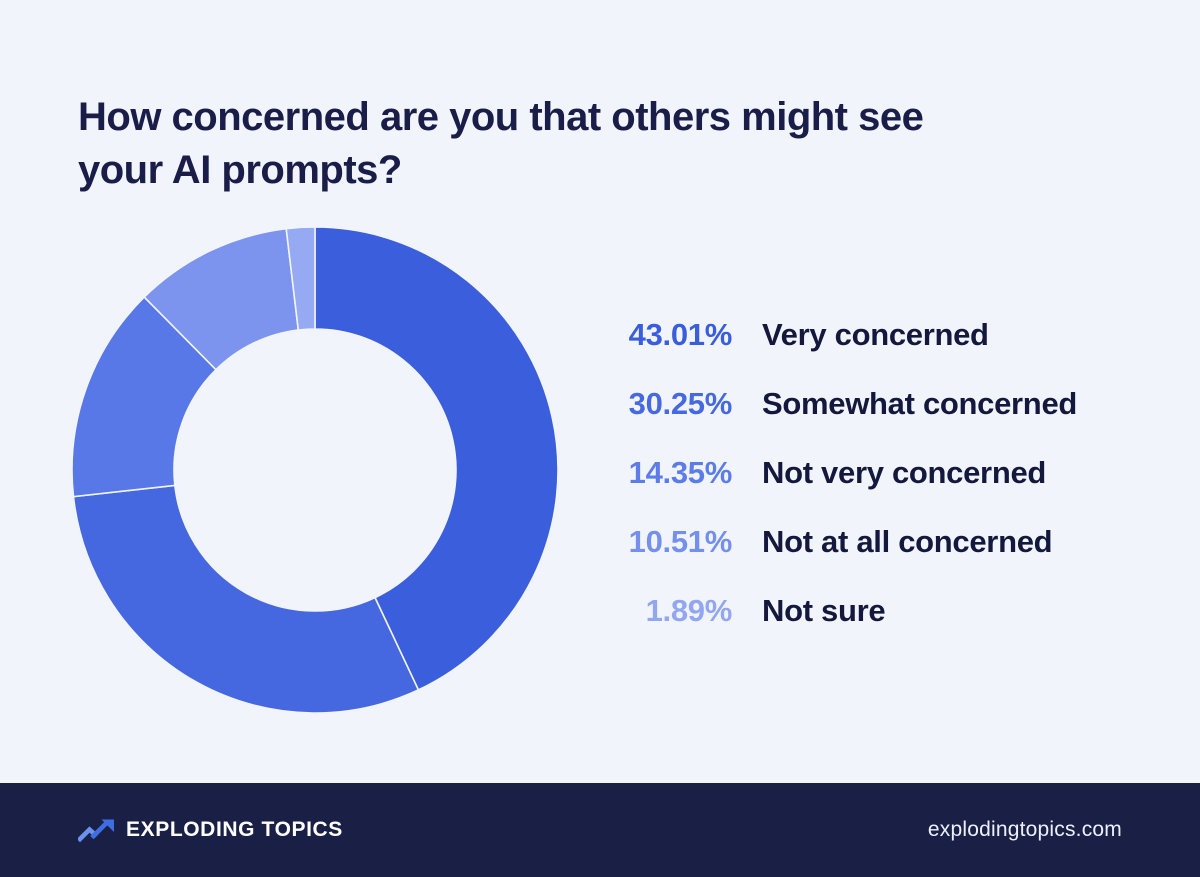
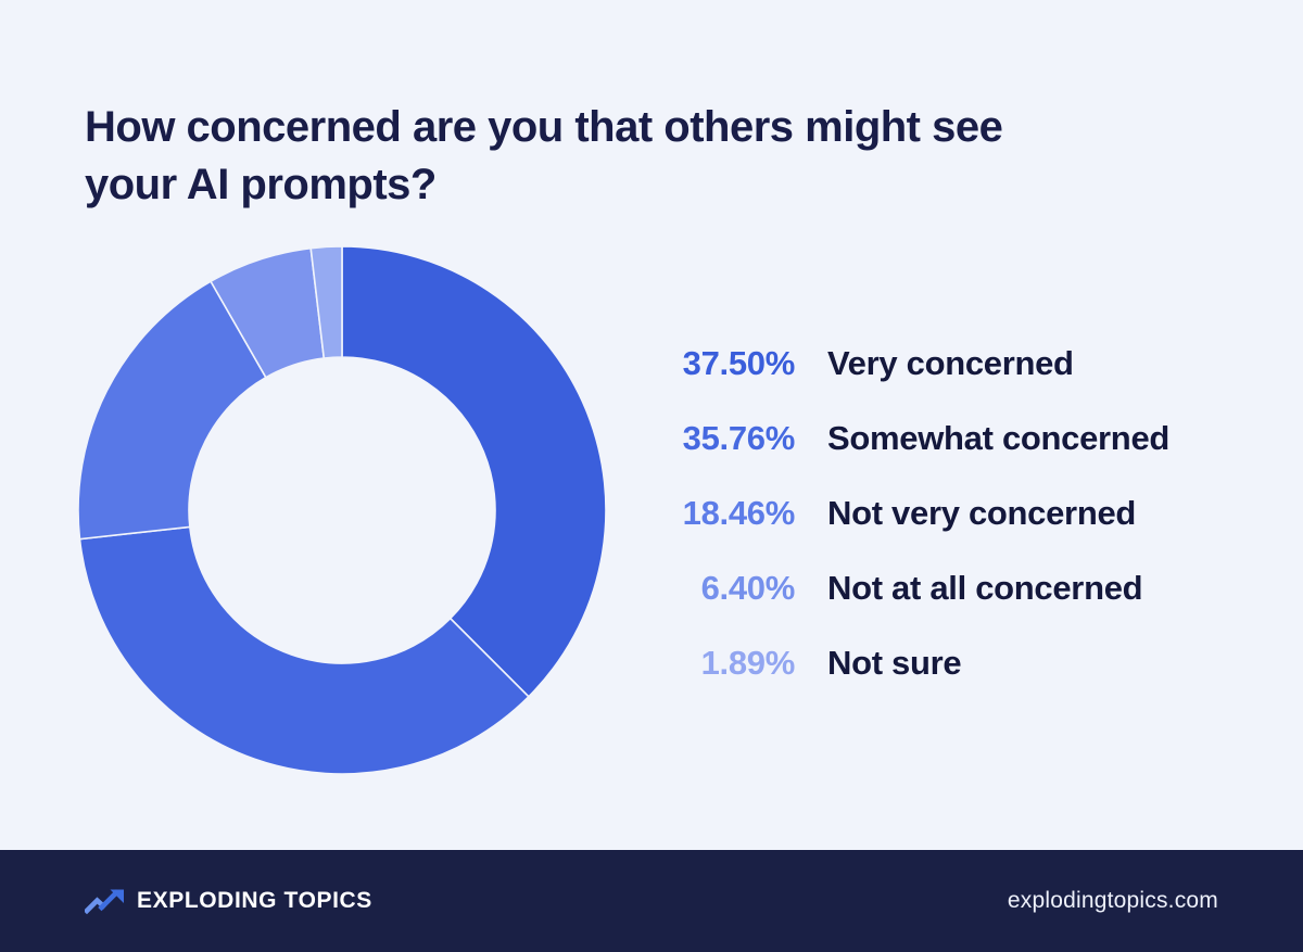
Very concerned: 43.01% -> 37.50%
Somewhat concerned: 30.25% -> 35.76%
Not very concerned: 14.35% -> 18.46%
Not at all concerned: 10.51% -> 6.40%
